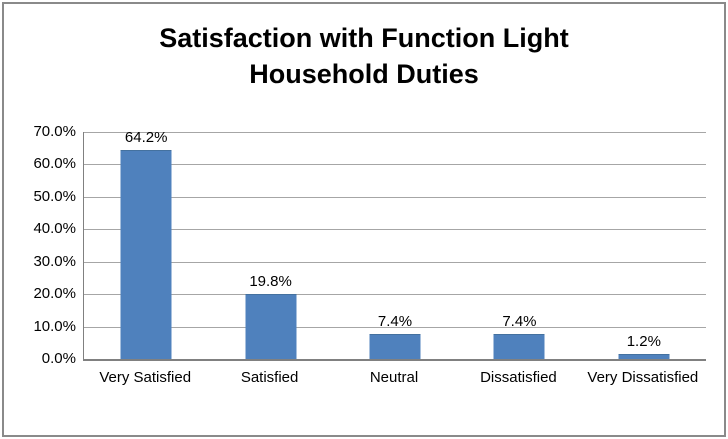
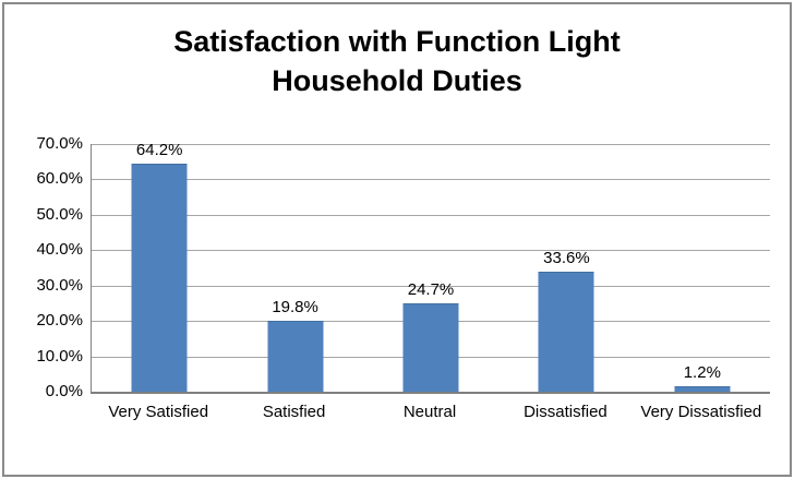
Neutral: 7.4% -> 24.7%
Dissatisfied: 7.4% -> 33.6%
